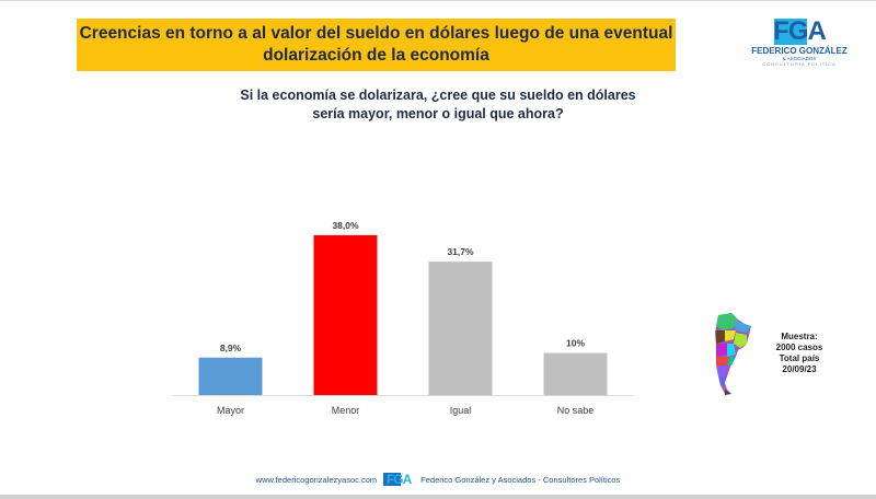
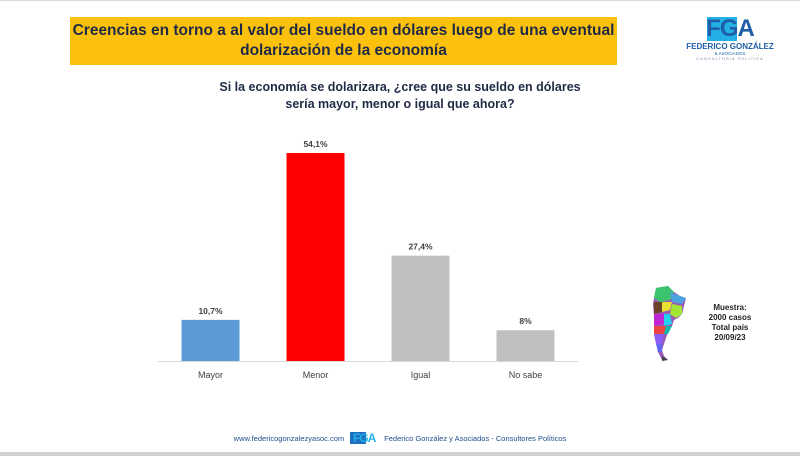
Mayor: 8,9% -> 10,7%
Menor: 38,0% -> 54,1%
Igual: 31,7% -> 27,4%
No sabe: 10% -> 8%
